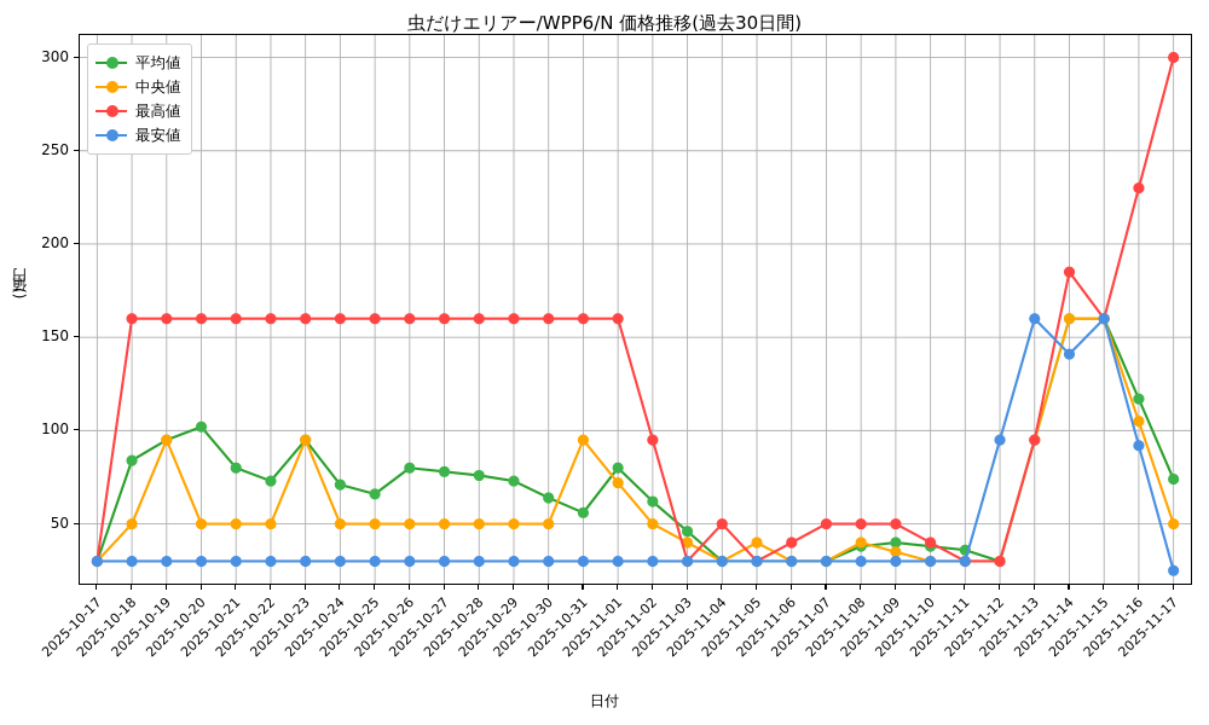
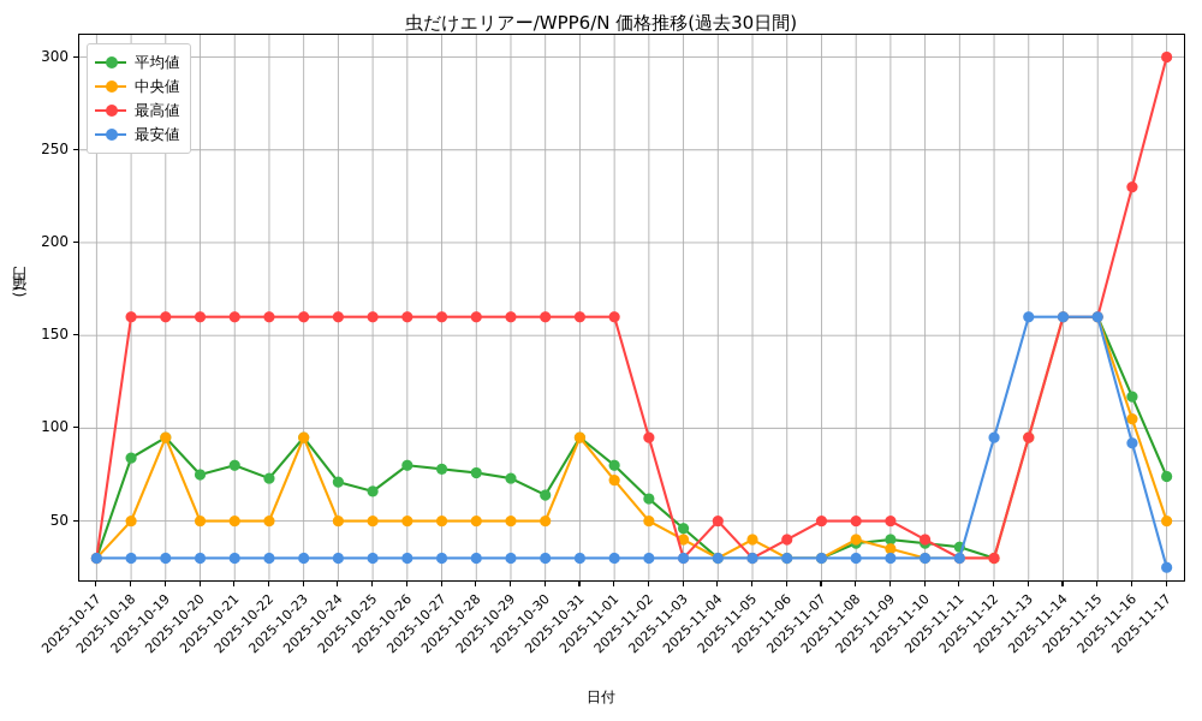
平均値/2025-10-20: 102 -> 75
平均値/2025-10-31: 56 -> 95
最高値/2025-11-14: 185 -> 160
最安値/2025-11-14: 141 -> 160
